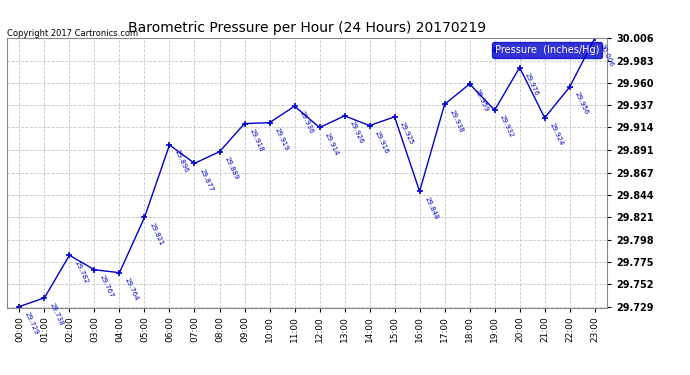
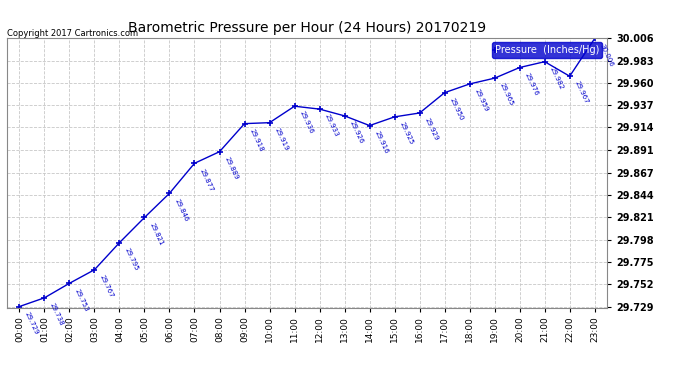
02:00: 29.782 -> 29.753
04:00: 29.764 -> 29.795
06:00: 29.896 -> 29.846
12:00: 29.914 -> 29.933
16:00: 29.848 -> 29.929
17:00: 29.938 -> 29.950
19:00: 29.932 -> 29.965
21:00: 29.924 -> 29.982
22:00: 29.956 -> 29.967
